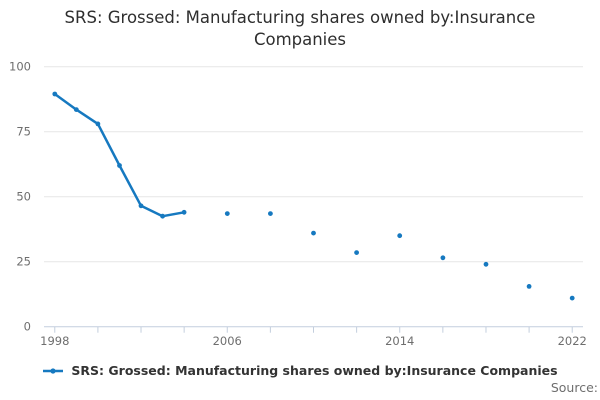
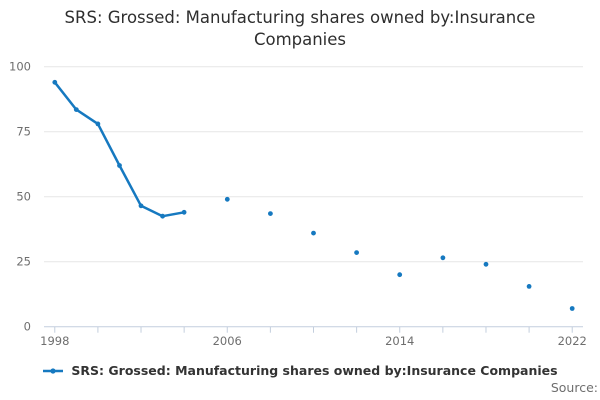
1998: 90 -> 94
2006: 44 -> 49
2014: 35 -> 20
2022: 11 -> 7
